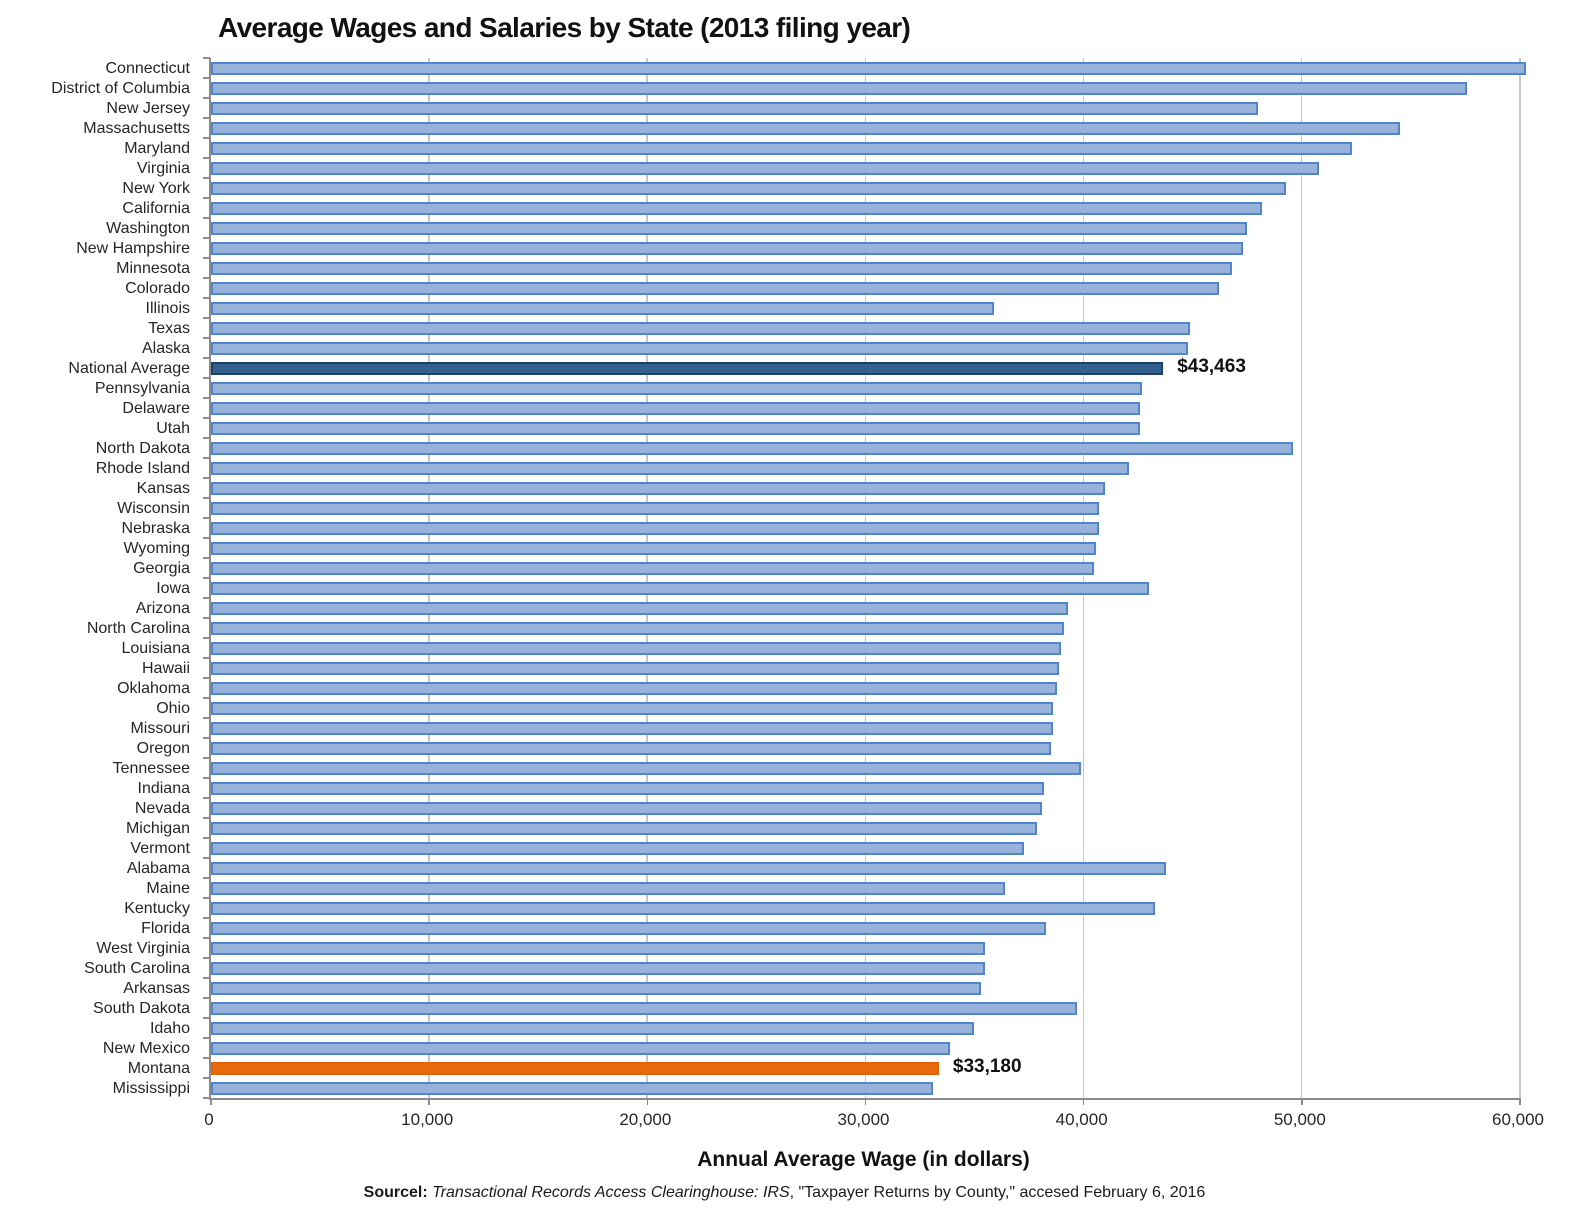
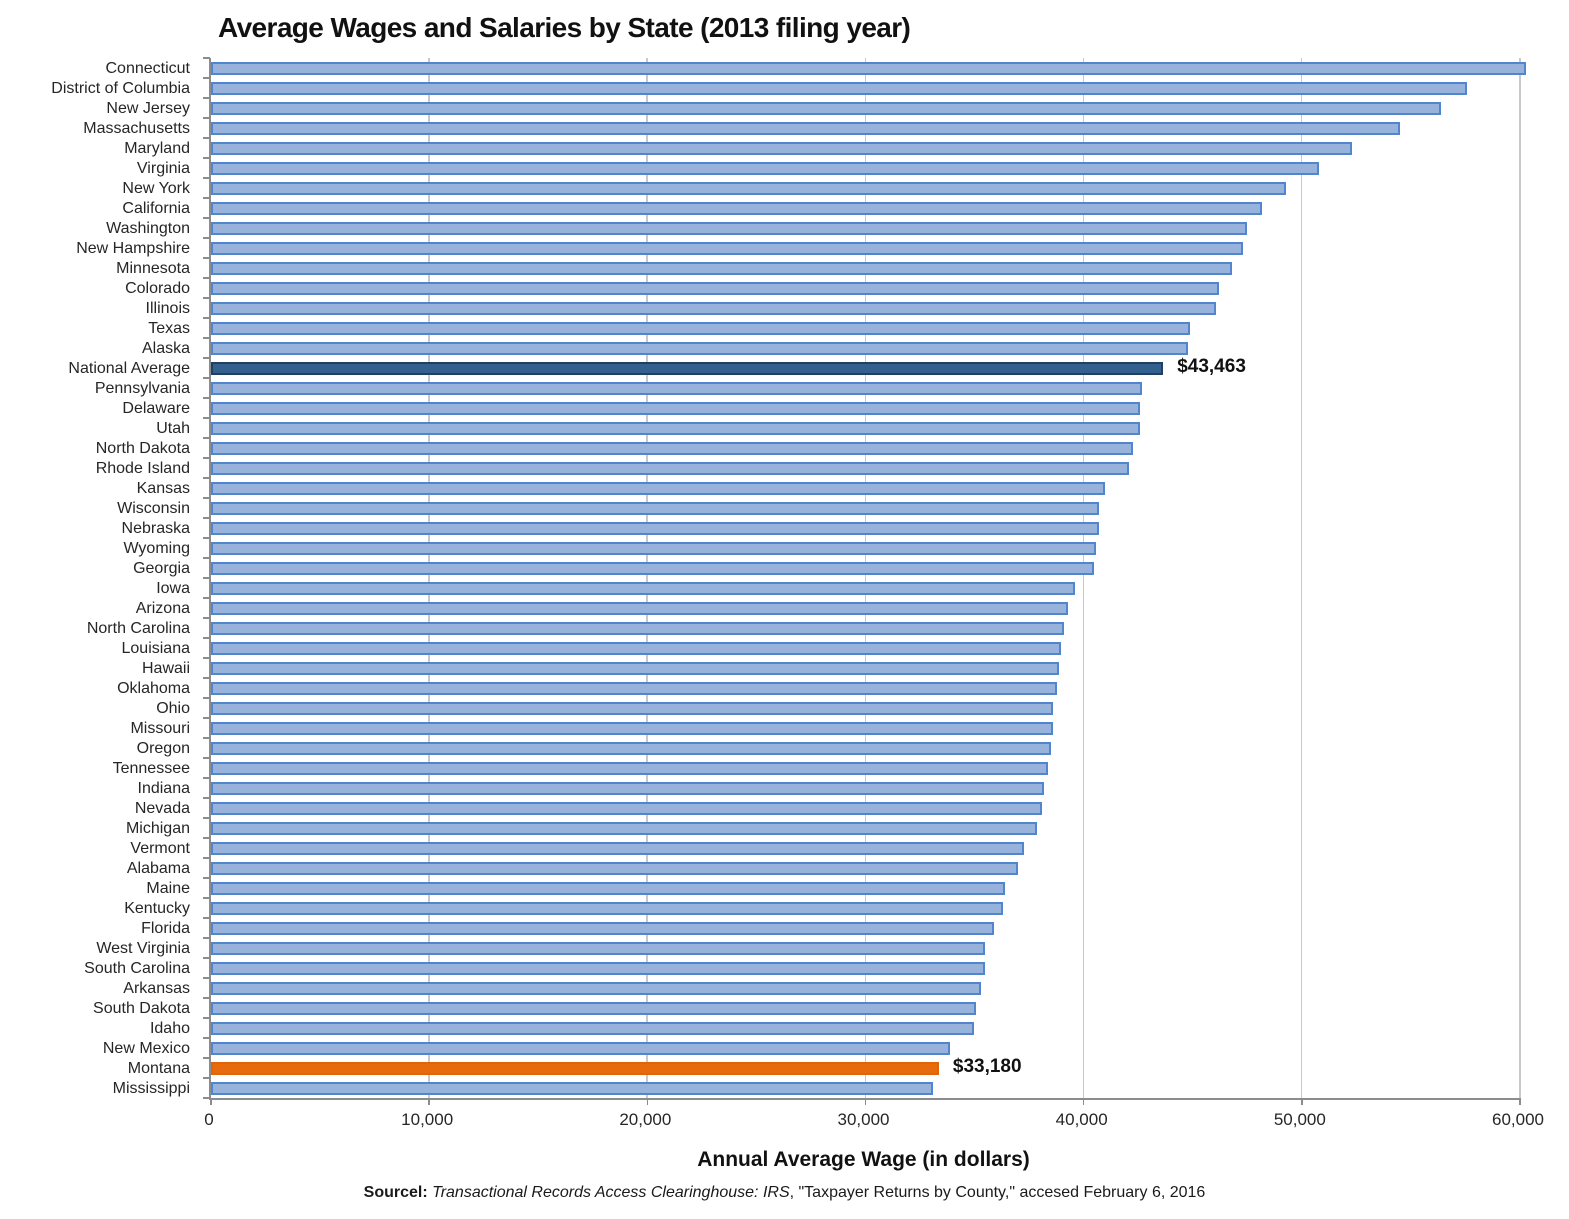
New Jersey: 47800 -> 56200
Illinois: 35700 -> 45900
North Dakota: 49400 -> 42100
Iowa: 42800 -> 39400
Tennessee: 39700 -> 38200
Alabama: 43600 -> 36800
Kentucky: 43100 -> 36100
Florida: 38100 -> 35700
South Dakota: 39500 -> 34900
